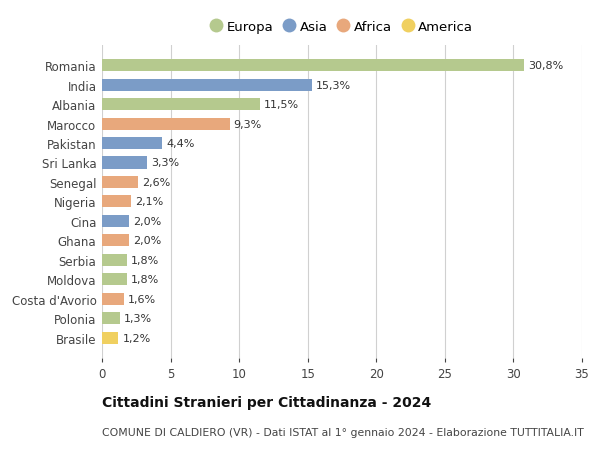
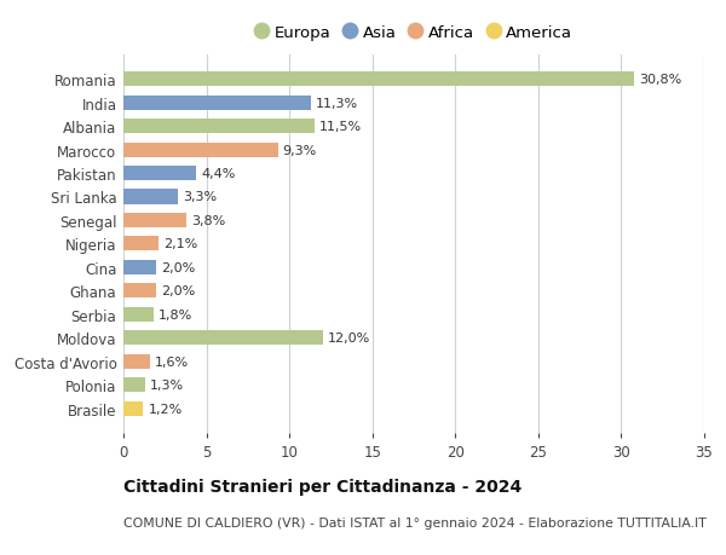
India: 15,3% -> 11,3%
Senegal: 2,6% -> 3,8%
Moldova: 1,8% -> 12,0%
